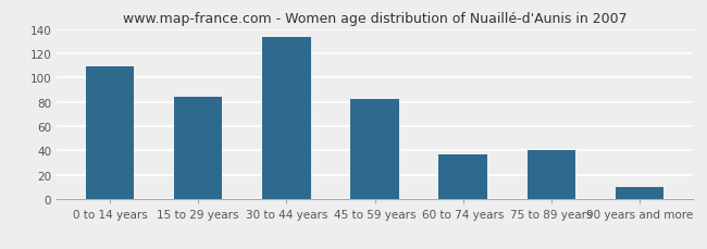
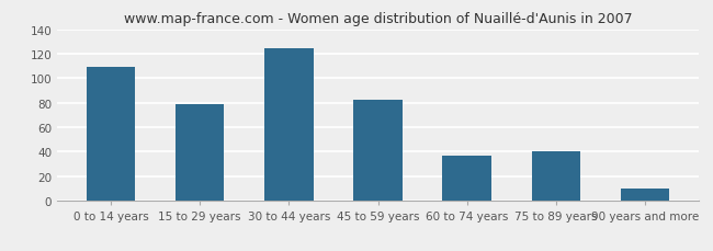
15 to 29 years: 84 -> 79
30 to 44 years: 133 -> 124
